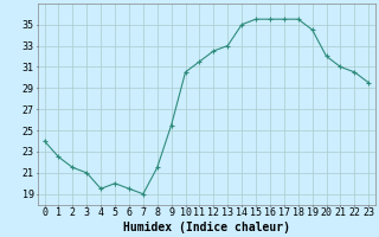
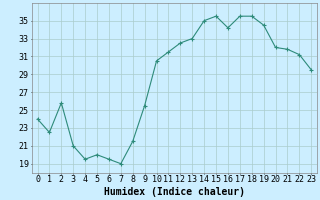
2: 21.5 -> 25.8
16: 35.5 -> 34.2
21: 31.0 -> 31.8
22: 30.5 -> 31.2
